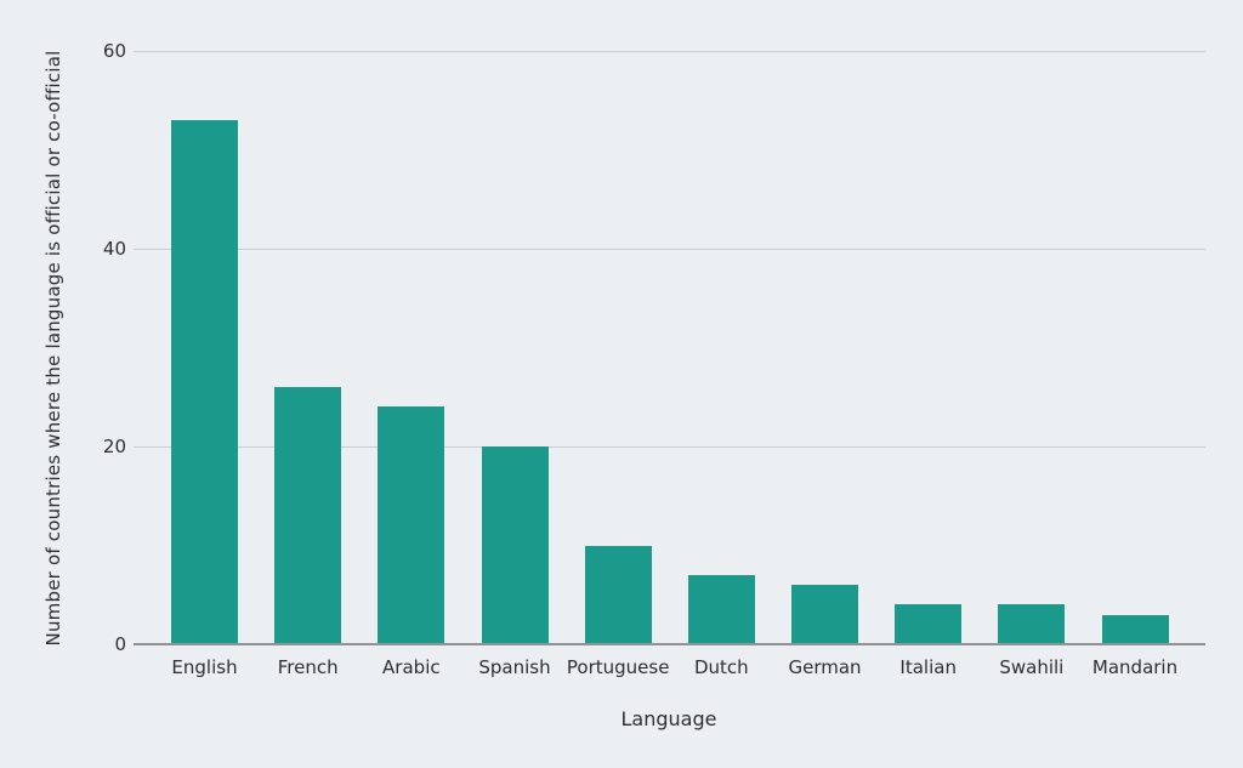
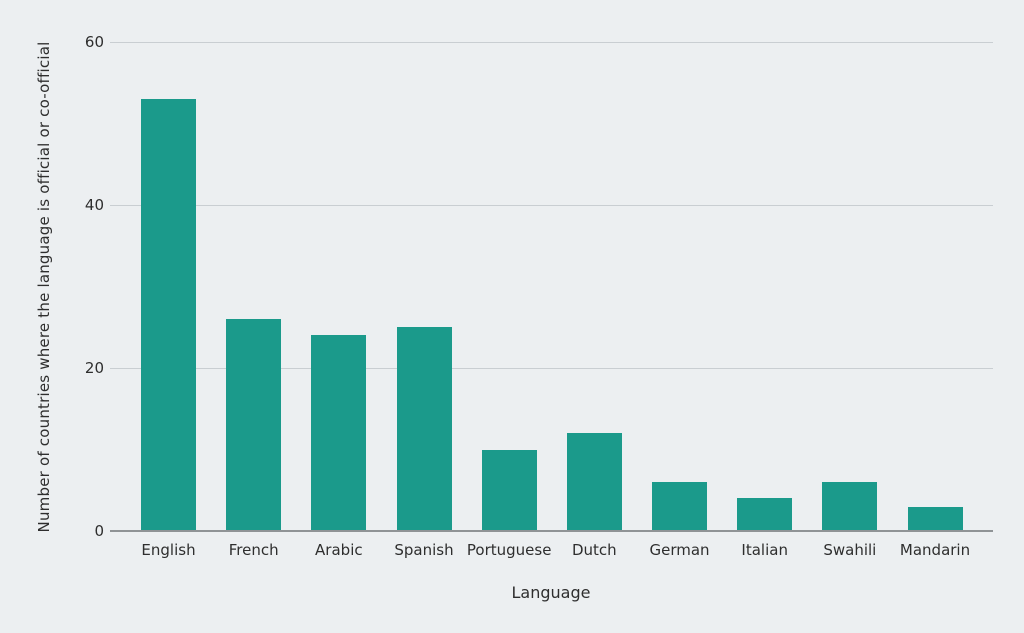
Spanish: 20 -> 25
Dutch: 7 -> 12
Swahili: 4 -> 6
